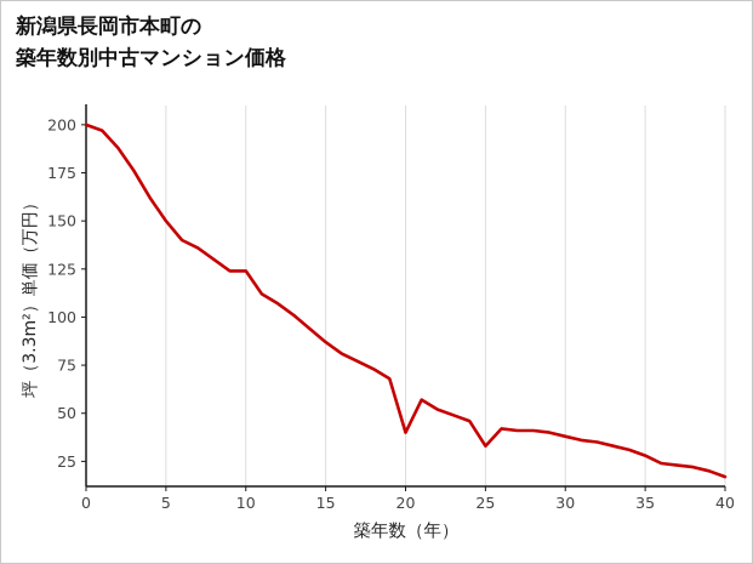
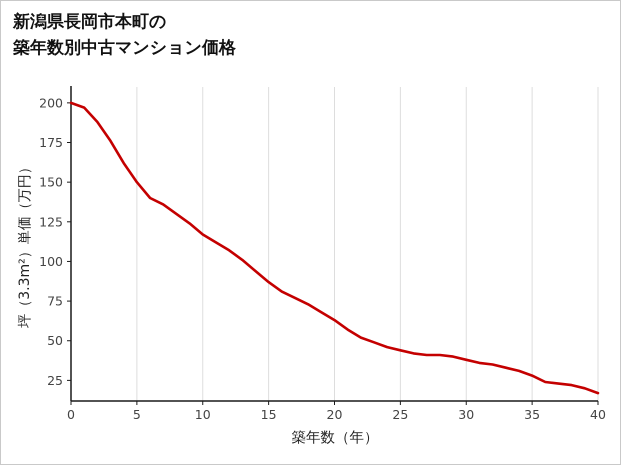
10: 124 -> 117
20: 40 -> 63
25: 33 -> 44
